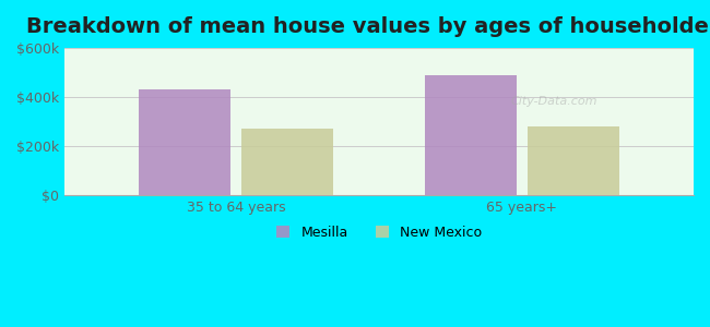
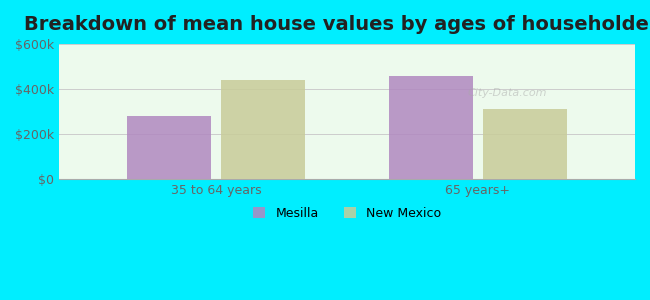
Mesilla/35 to 64 years: $430k -> $280k
New Mexico/35 to 64 years: $270k -> $440k
Mesilla/65 years+: $490k -> $460k
New Mexico/65 years+: $280k -> $310k
